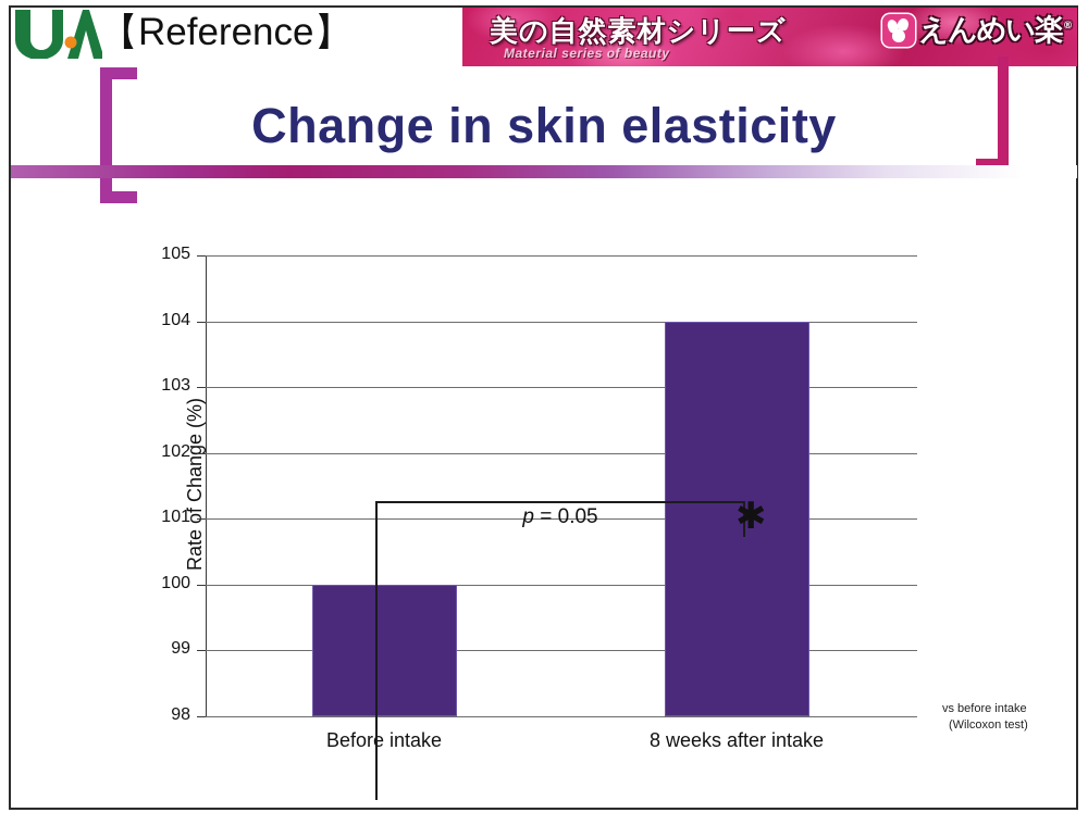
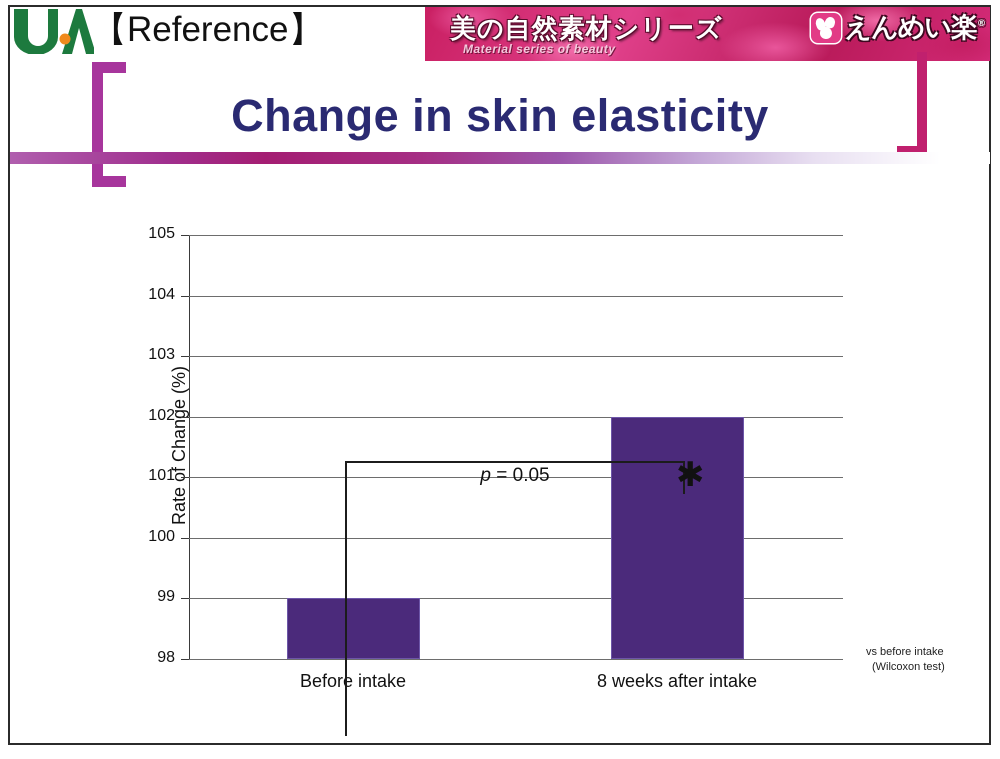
Before intake: 100 -> 99
8 weeks after intake: 104 -> 102
